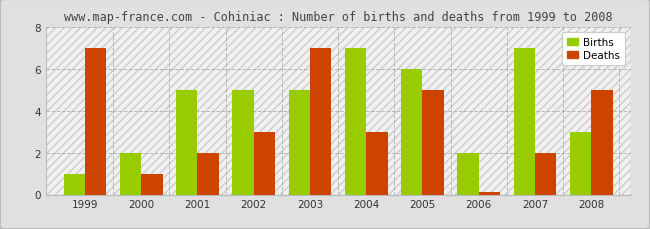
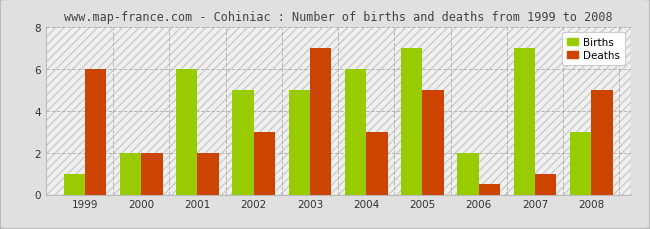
Deaths/1999: 7.00 -> 6.00
Deaths/2000: 1.00 -> 2.00
Births/2001: 5 -> 6
Births/2004: 7 -> 6
Births/2005: 6 -> 7
Deaths/2006: 0.12 -> 0.50
Deaths/2007: 2.00 -> 1.00
